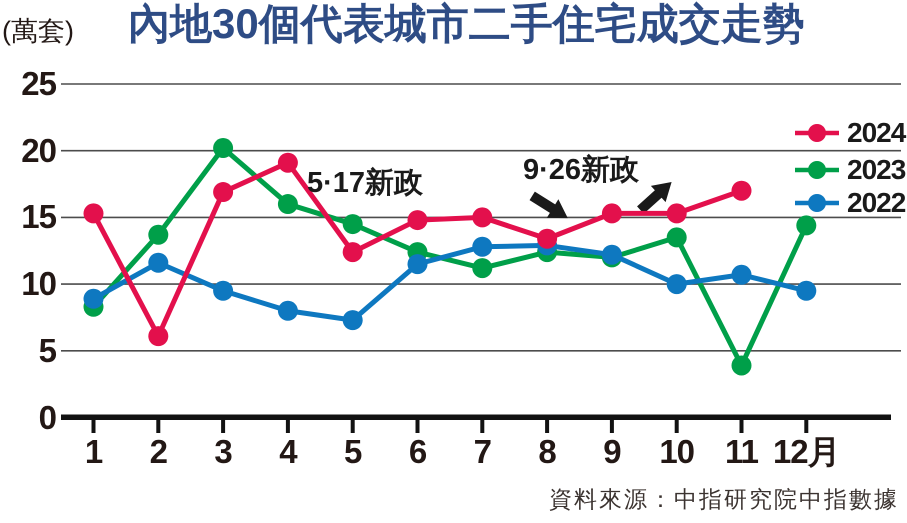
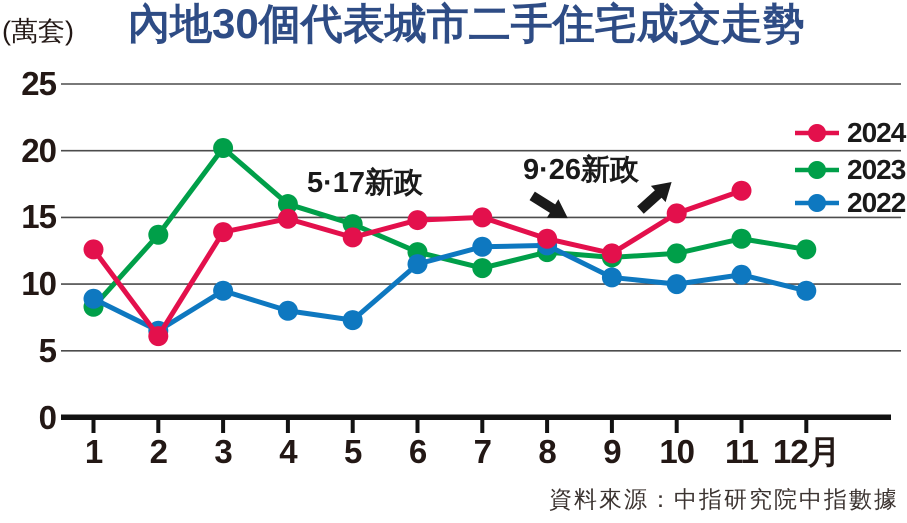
2024/1: 15.3 -> 12.6
2022/2: 11.6 -> 6.5
2024/3: 16.9 -> 13.9
2024/4: 19.1 -> 14.9
2024/5: 12.4 -> 13.5
2024/9: 15.3 -> 12.3
2022/9: 12.2 -> 10.5
2023/10: 13.5 -> 12.3
2023/11: 3.9 -> 13.4
2023/12月: 14.4 -> 12.6
